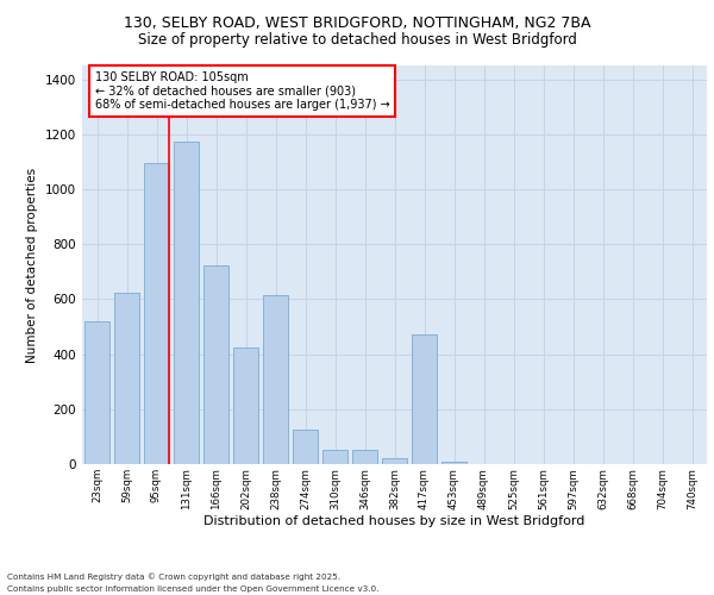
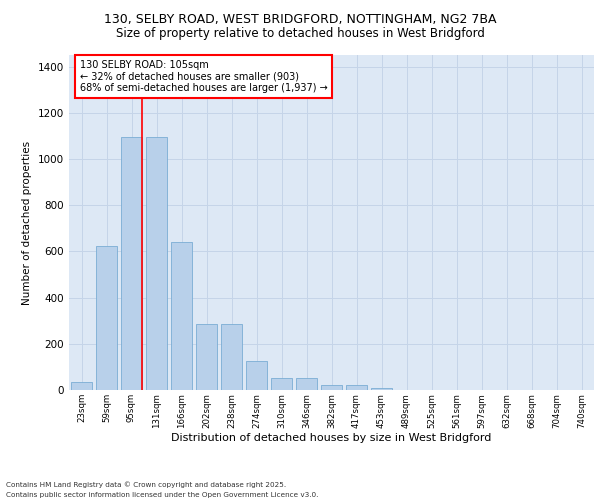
23sqm: 520 -> 35
131sqm: 1175 -> 1095
166sqm: 725 -> 640
202sqm: 425 -> 285
238sqm: 615 -> 285
417sqm: 470 -> 22
